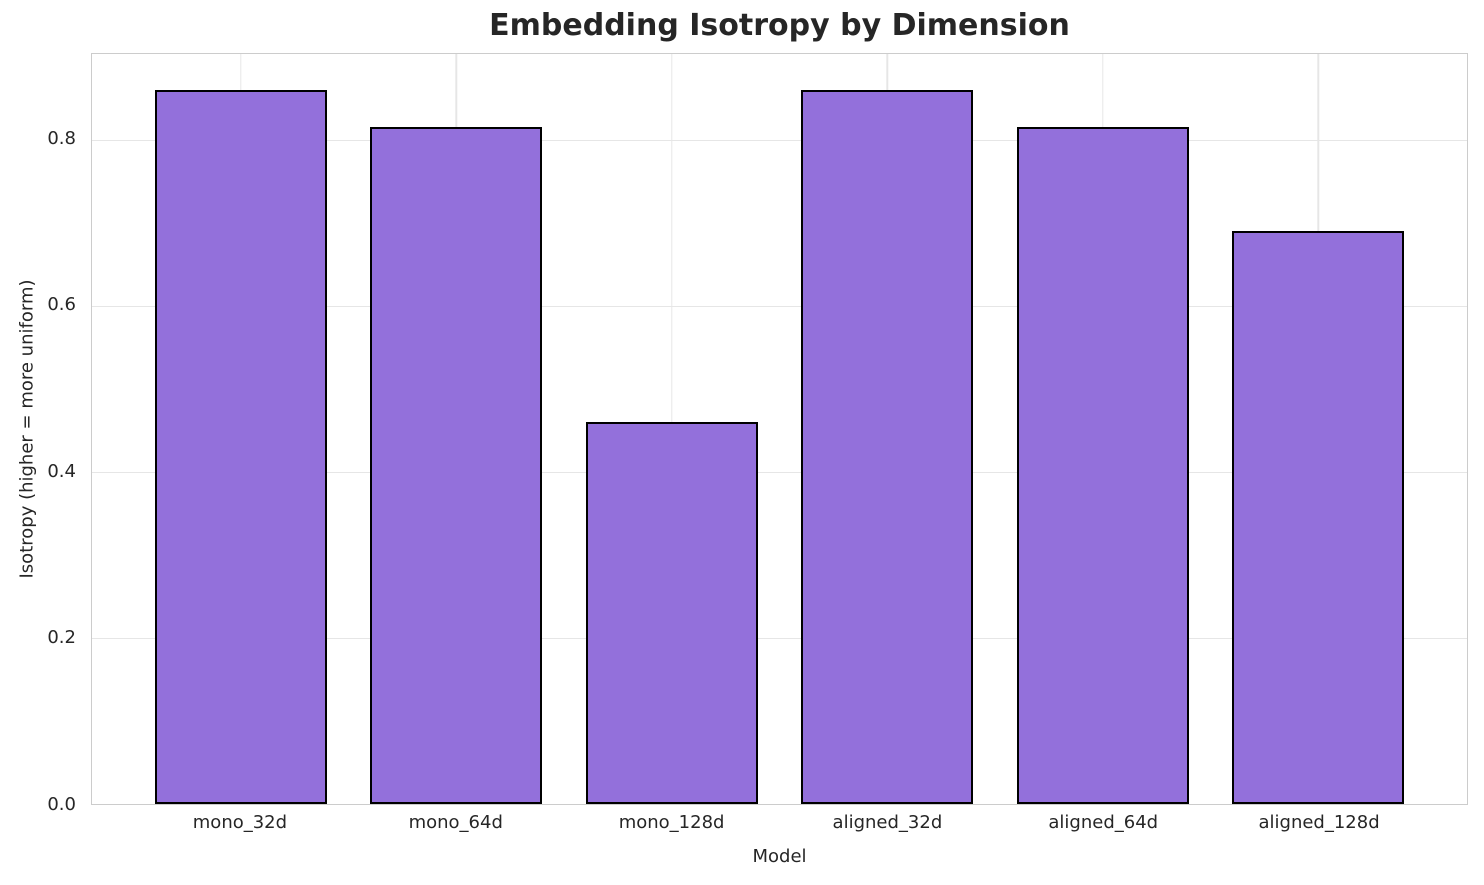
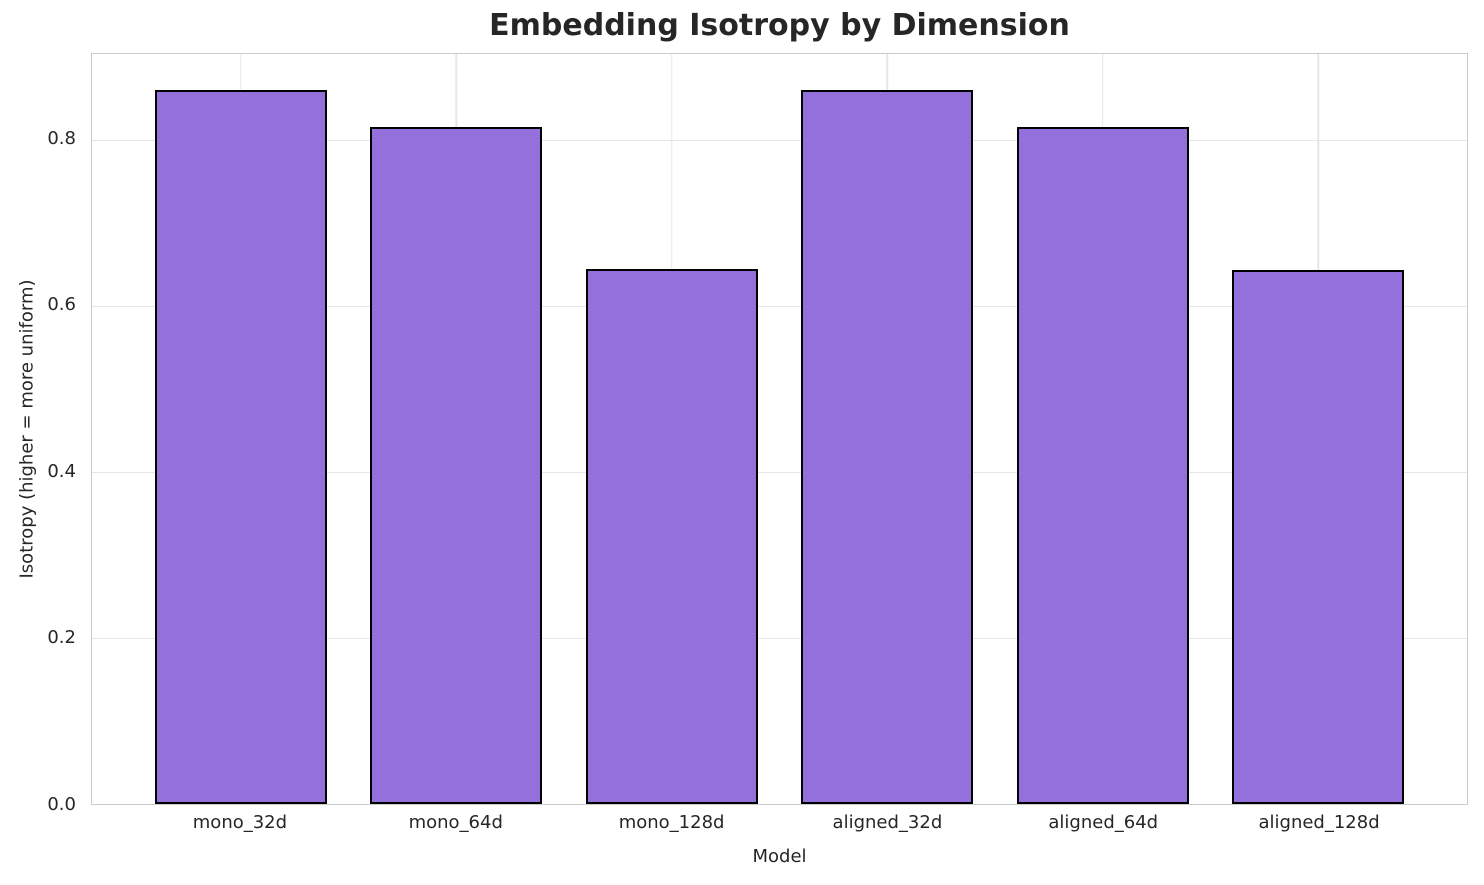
mono_128d: 0.46 -> 0.64
aligned_128d: 0.69 -> 0.64
